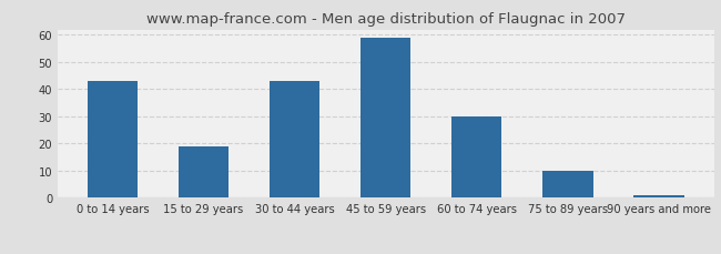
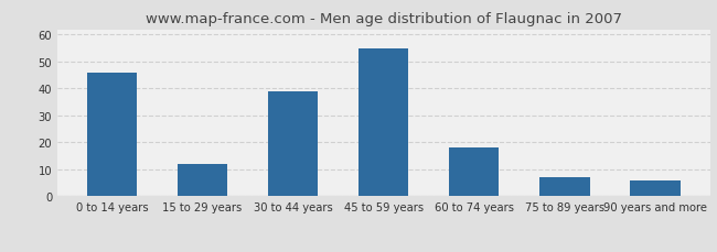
0 to 14 years: 43 -> 46
15 to 29 years: 19 -> 12
30 to 44 years: 43 -> 39
45 to 59 years: 59 -> 55
60 to 74 years: 30 -> 18
75 to 89 years: 10 -> 7
90 years and more: 1 -> 6
